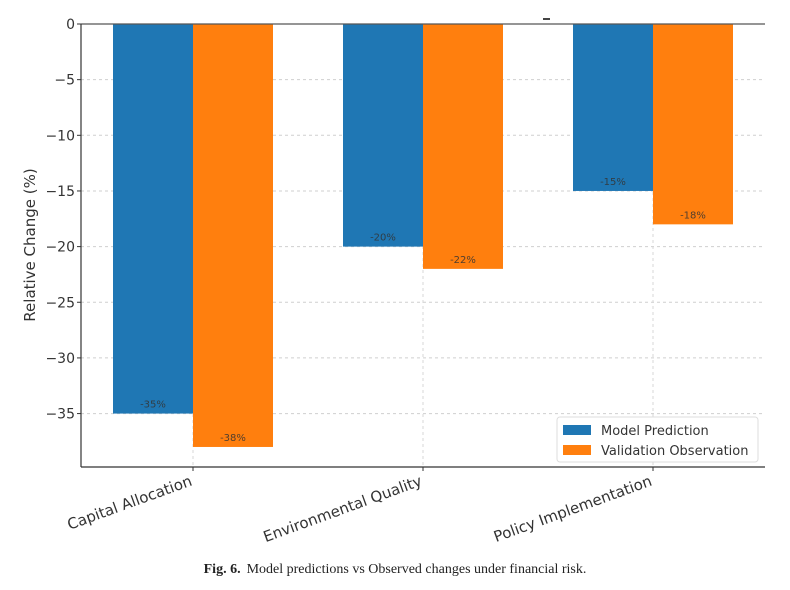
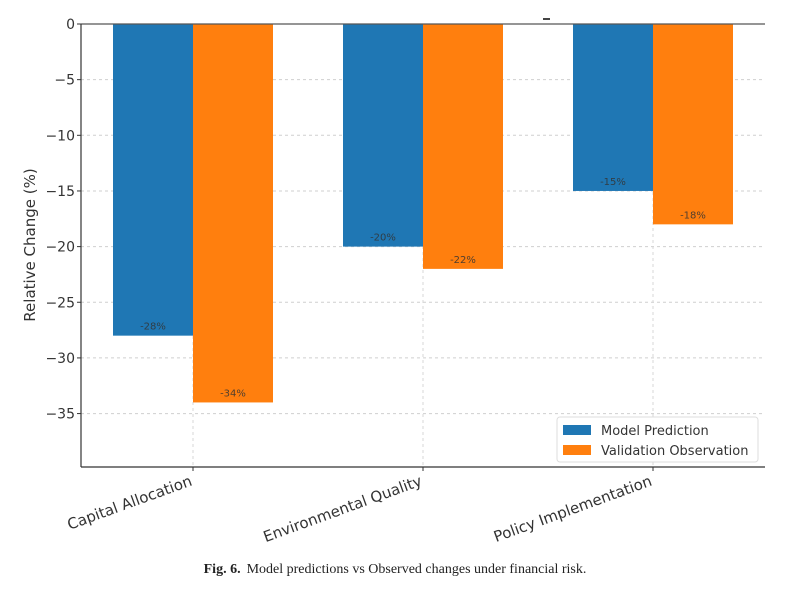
Model Prediction/Capital Allocation: -35% -> -28%
Validation Observation/Capital Allocation: -38% -> -34%
